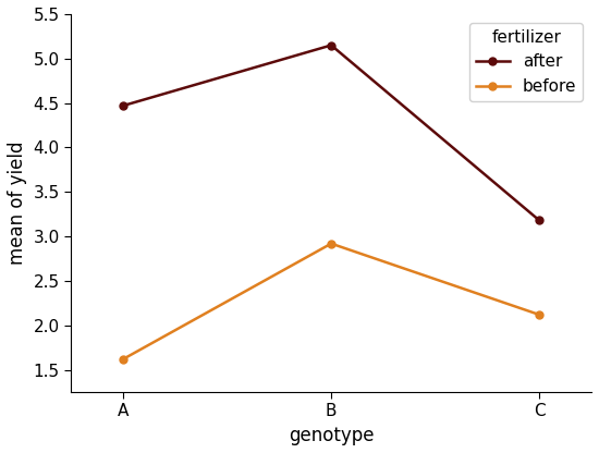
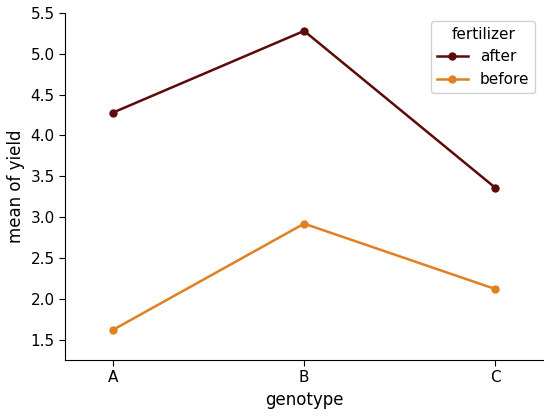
after/A: 4.47 -> 4.28
after/B: 5.15 -> 5.28
after/C: 3.18 -> 3.36
